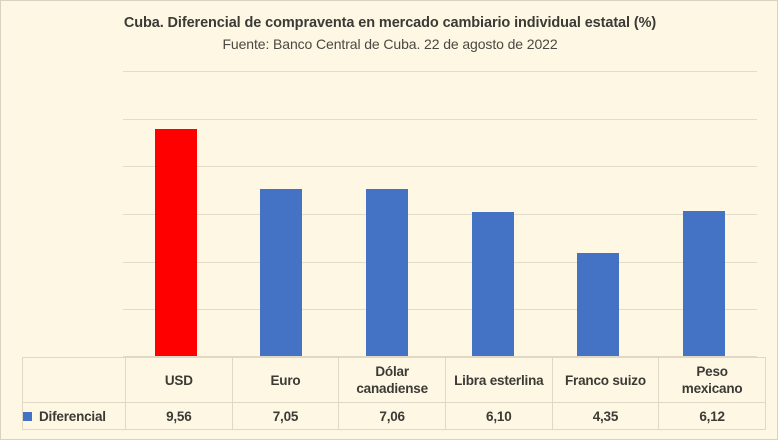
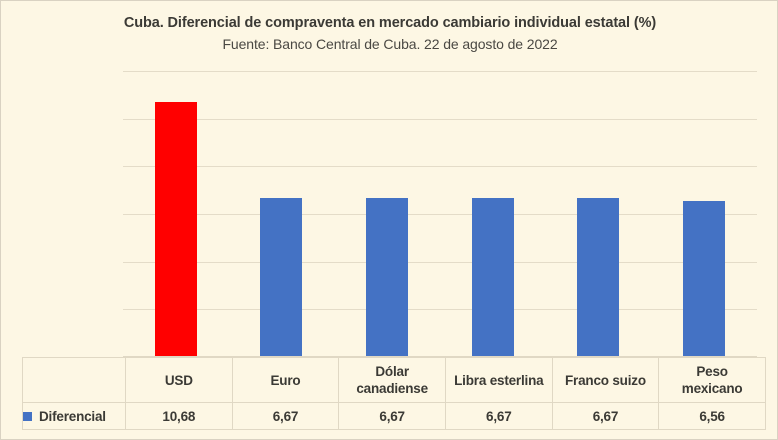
USD: 9,56 -> 10,68
Euro: 7,05 -> 6,67
Dólar canadiense: 7,06 -> 6,67
Libra esterlina: 6,10 -> 6,67
Franco suizo: 4,35 -> 6,67
Peso mexicano: 6,12 -> 6,56
